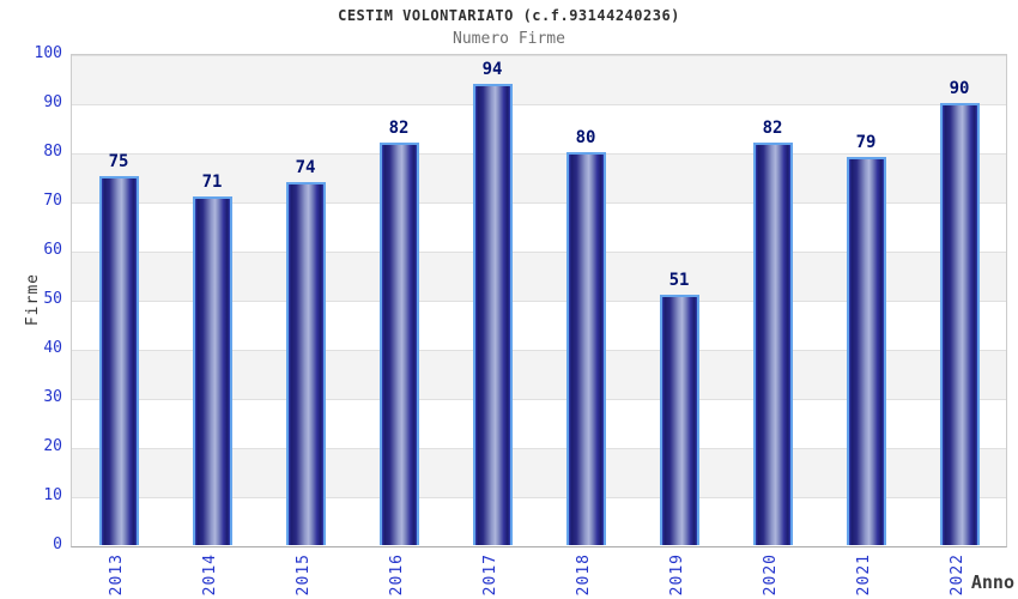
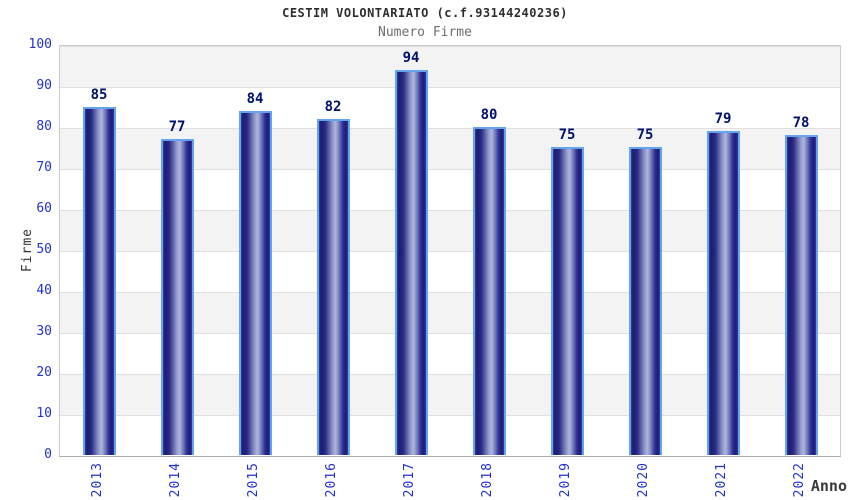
2013: 75 -> 85
2014: 71 -> 77
2015: 74 -> 84
2019: 51 -> 75
2020: 82 -> 75
2022: 90 -> 78
